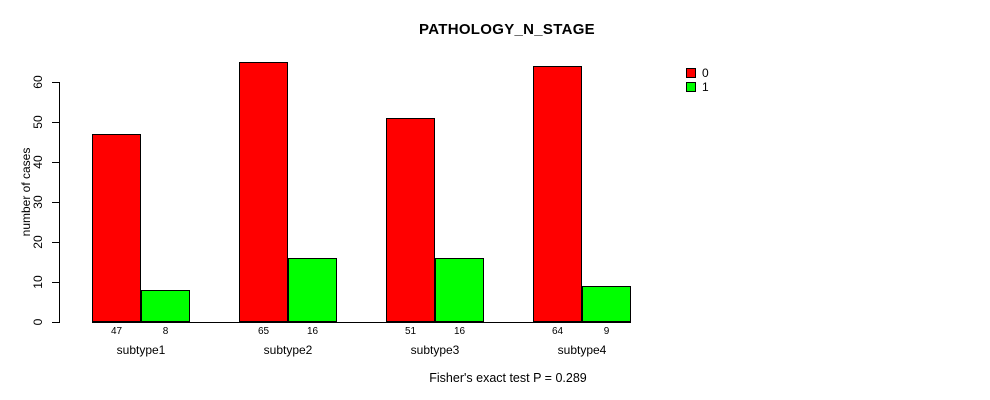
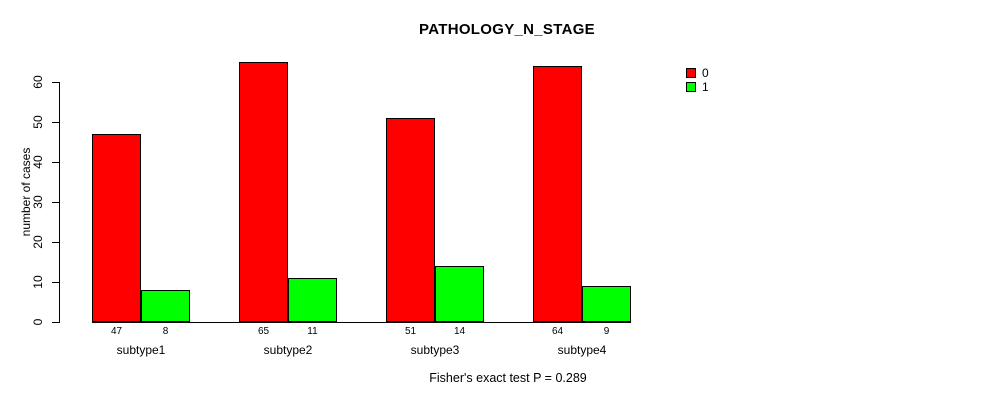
1/subtype2: 16 -> 11
1/subtype3: 16 -> 14
